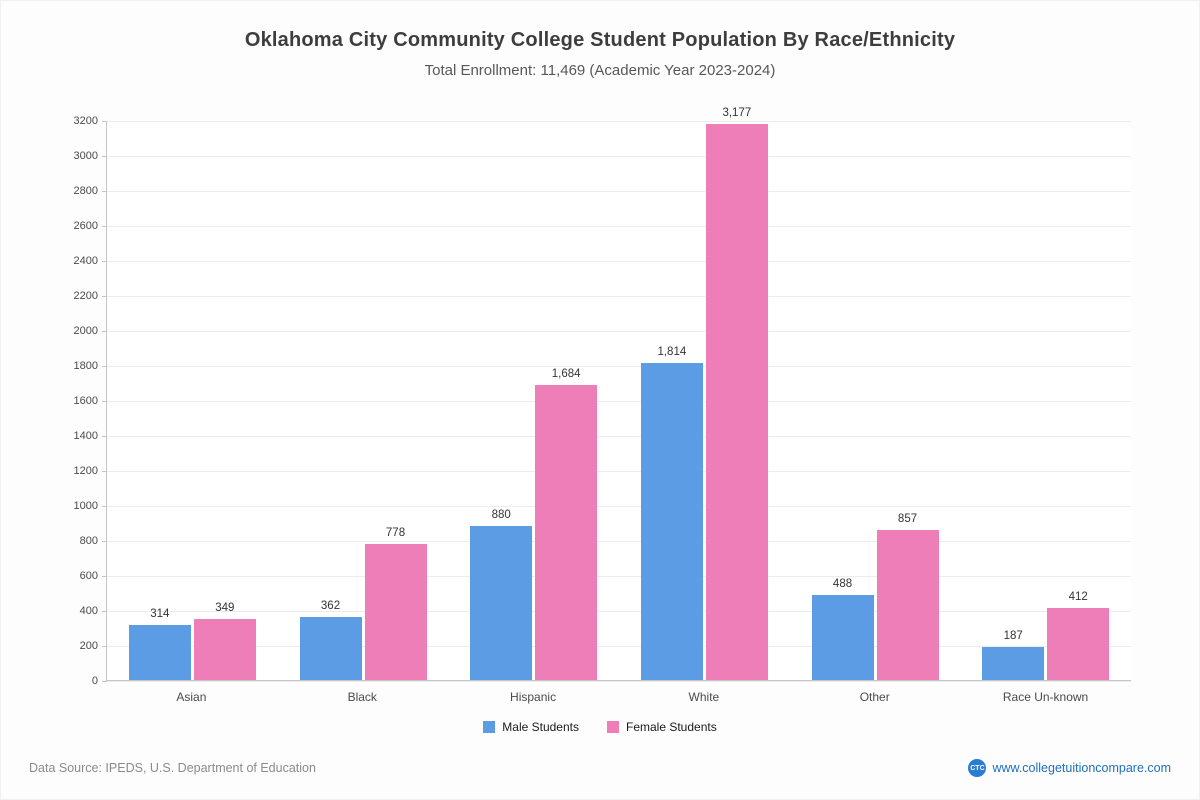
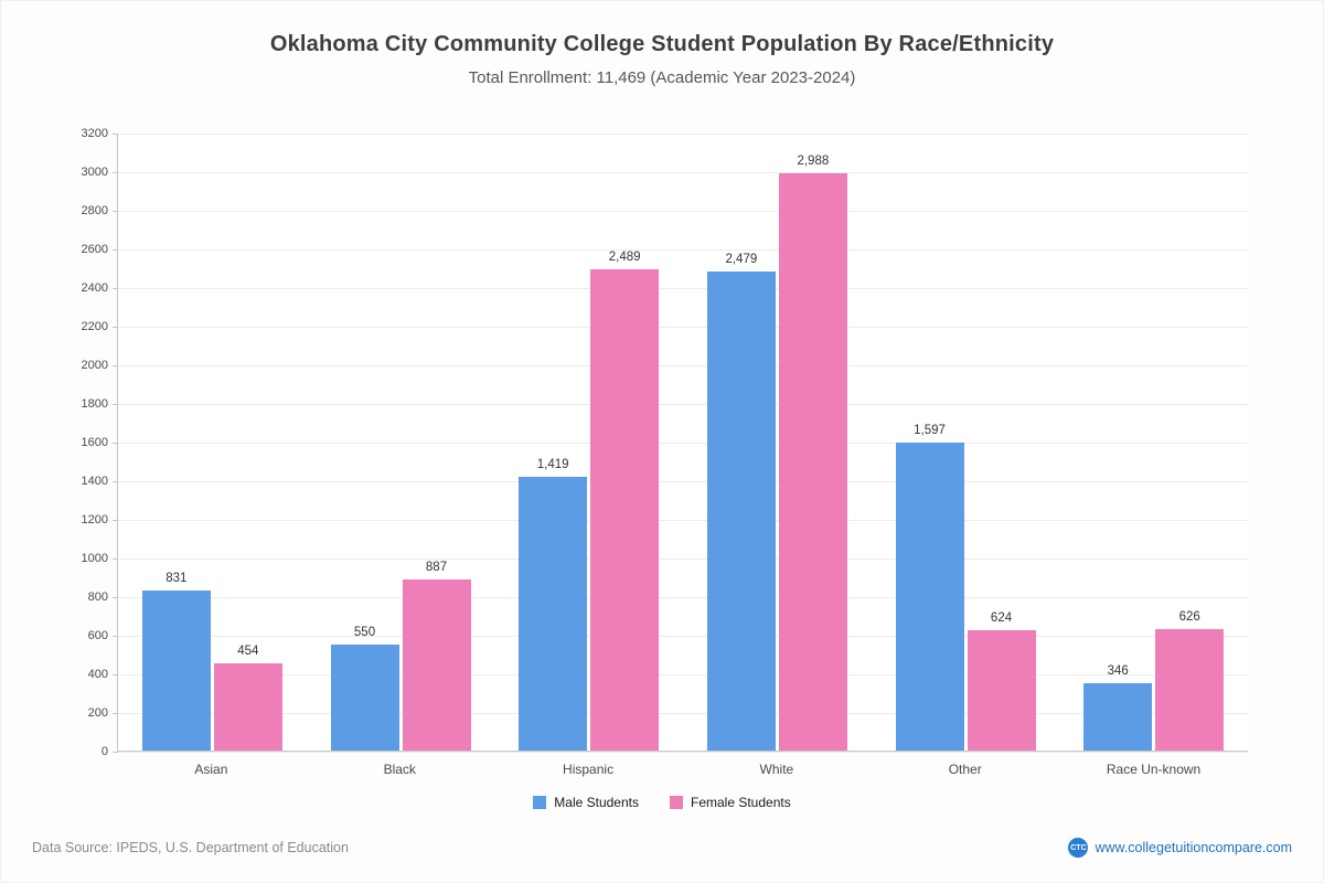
Male Students/Asian: 314 -> 831
Female Students/Asian: 349 -> 454
Male Students/Black: 362 -> 550
Female Students/Black: 778 -> 887
Male Students/Hispanic: 880 -> 1,419
Female Students/Hispanic: 1,684 -> 2,489
Male Students/White: 1,814 -> 2,479
Female Students/White: 3,177 -> 2,988
Male Students/Other: 488 -> 1,597
Female Students/Other: 857 -> 624
Male Students/Race Un-known: 187 -> 346
Female Students/Race Un-known: 412 -> 626
